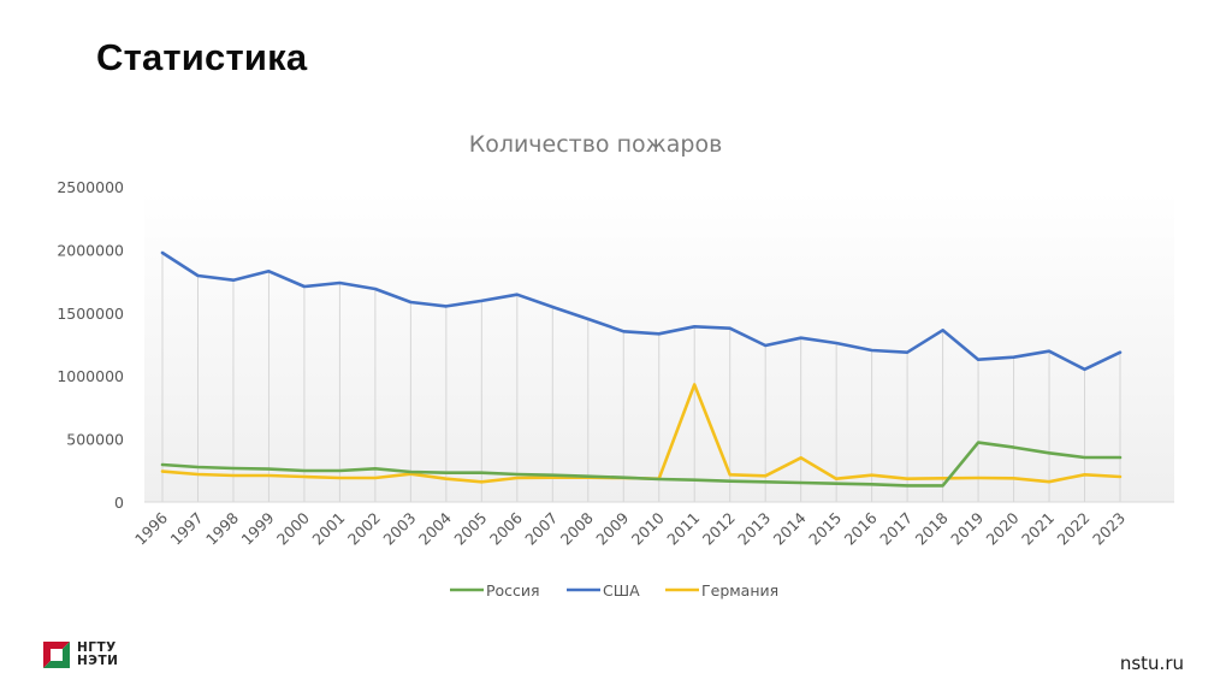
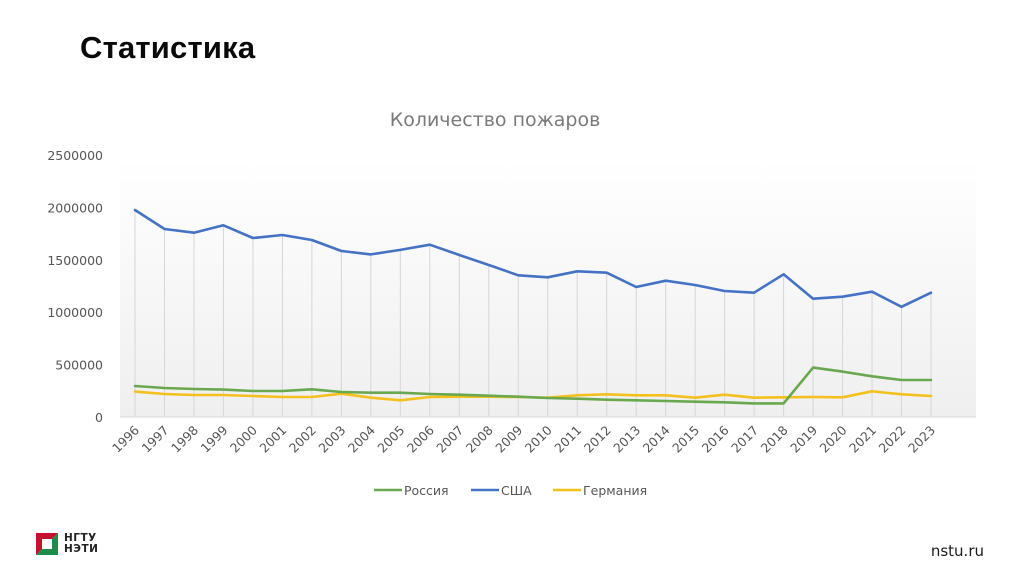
Германия/2011: 930000 -> 210000
Германия/2014: 350000 -> 210000
Германия/2021: 160000 -> 240000
